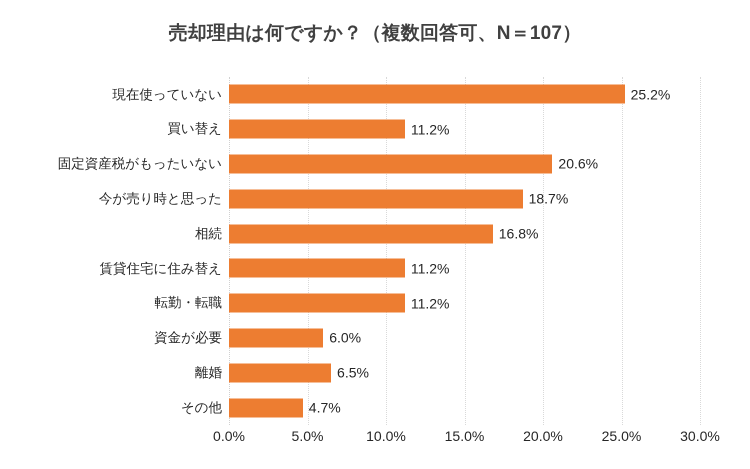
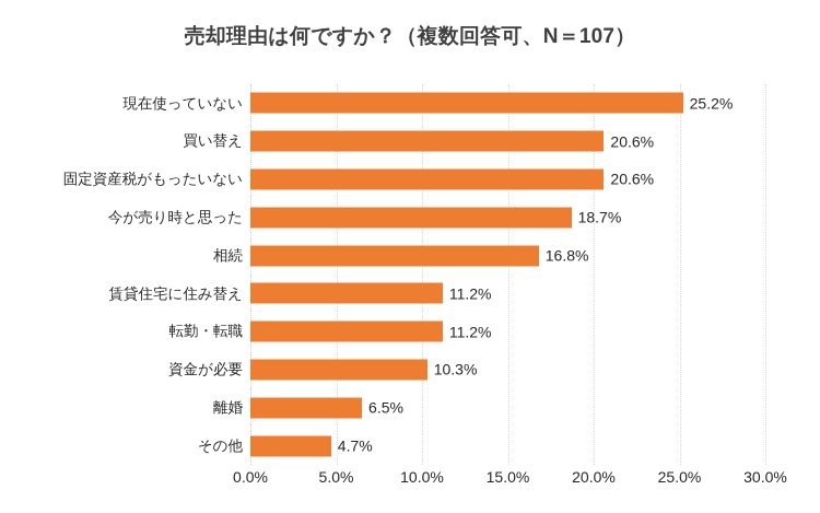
買い替え: 11.2% -> 20.6%
資金が必要: 6.0% -> 10.3%
